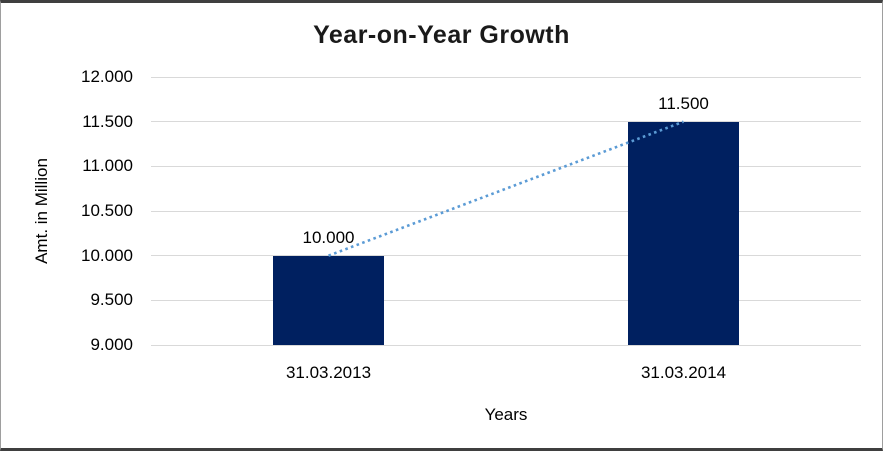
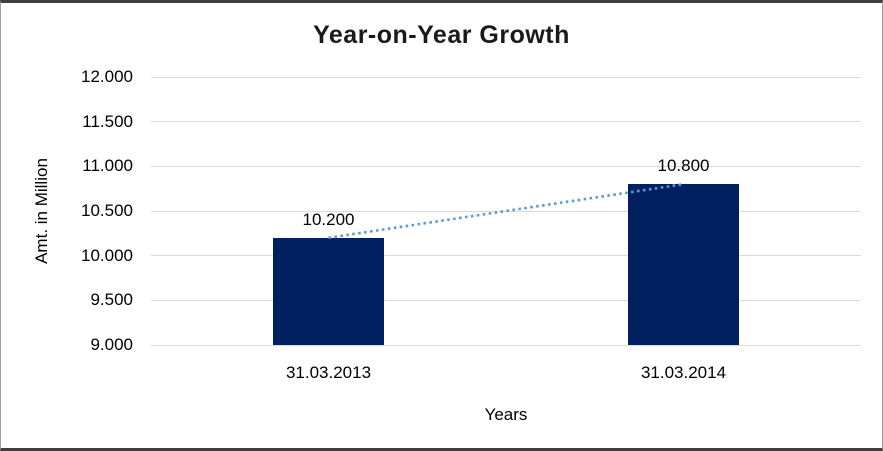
31.03.2013: 10.000 -> 10.200
31.03.2014: 11.500 -> 10.800
